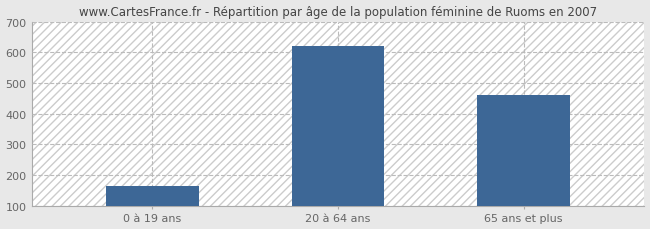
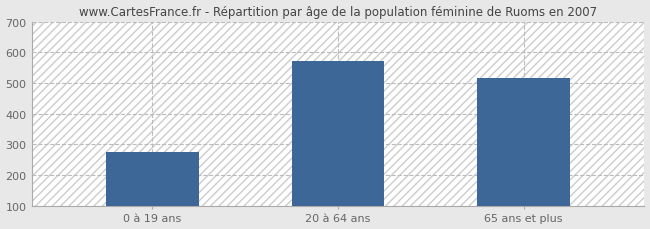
0 à 19 ans: 163 -> 275
20 à 64 ans: 619 -> 570
65 ans et plus: 462 -> 515
